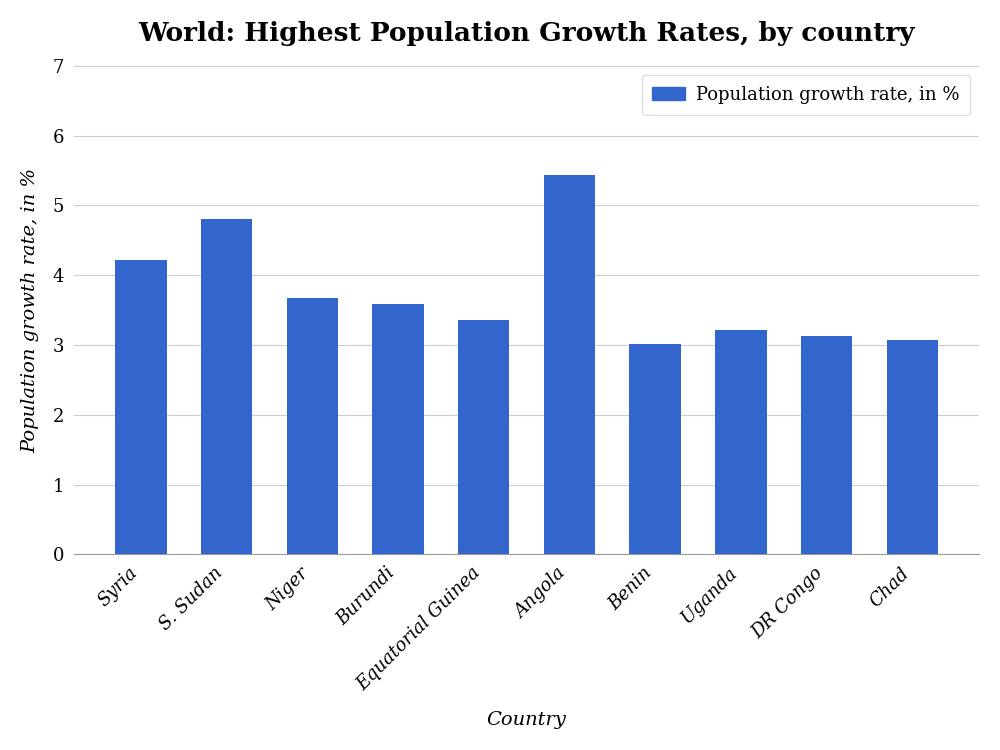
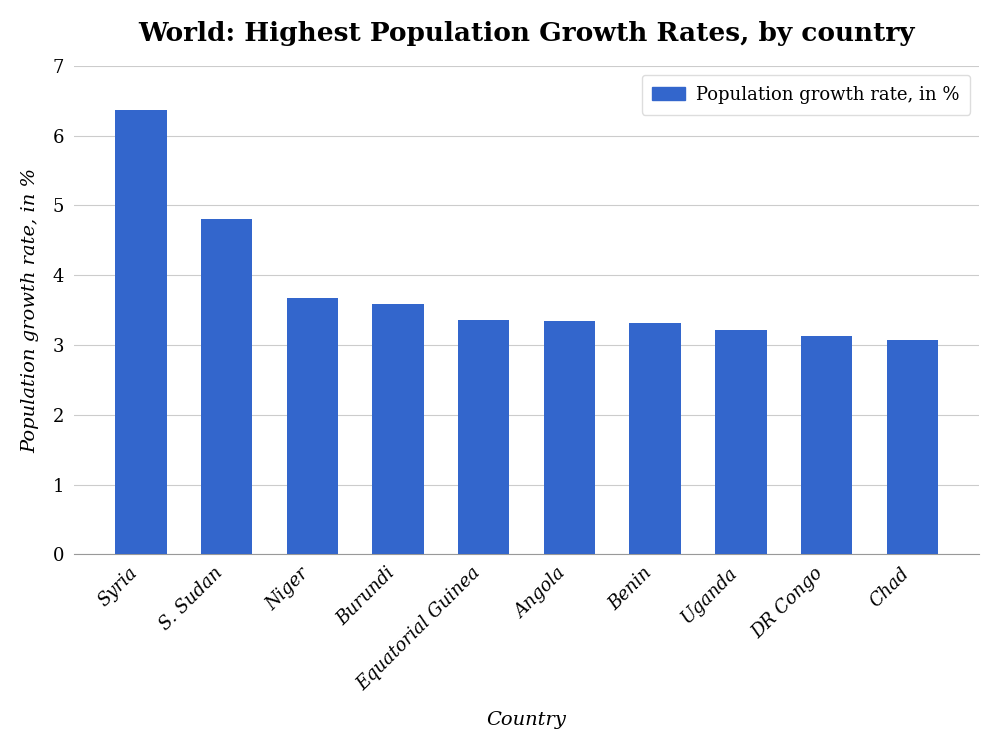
Syria: 4.22 -> 6.37
Angola: 5.44 -> 3.35
Benin: 3.02 -> 3.31
